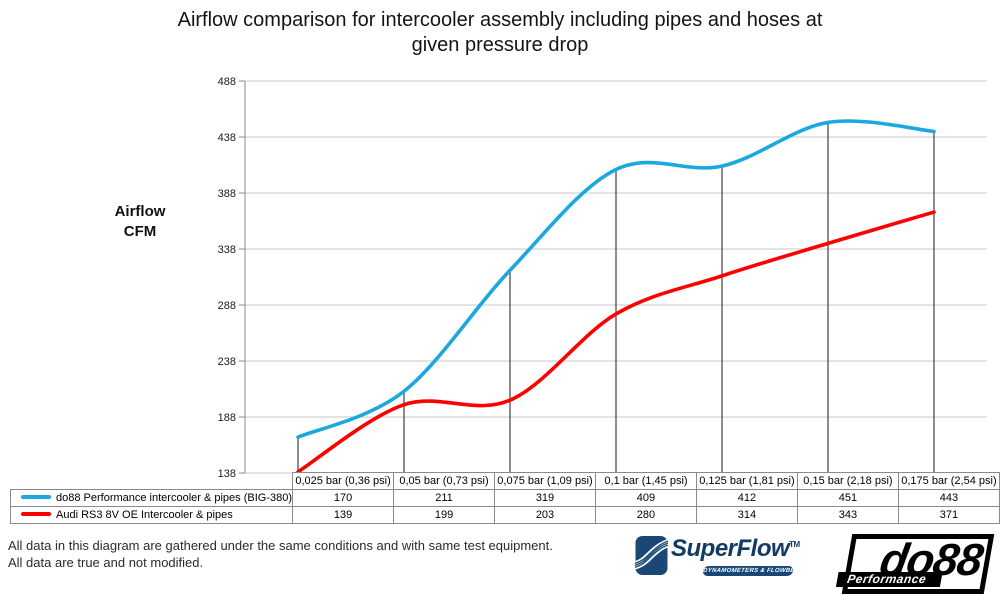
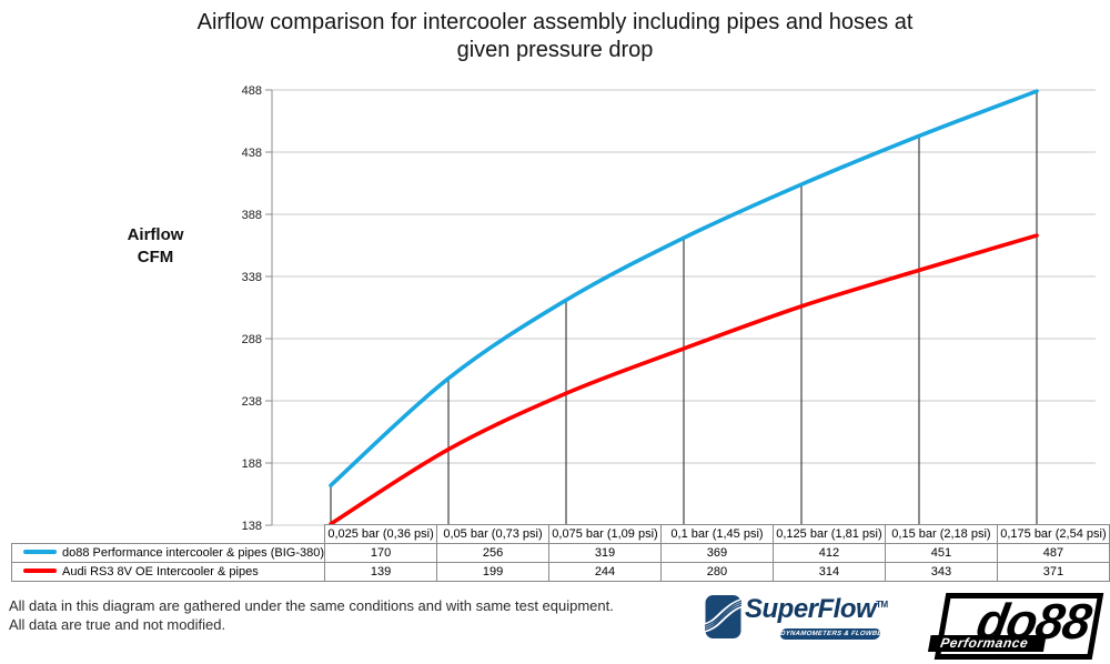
do88 Performance intercooler & pipes (BIG-380)/0,05 bar (0,73 psi): 211 -> 256
Audi RS3 8V OE Intercooler & pipes/0,075 bar (1,09 psi): 203 -> 244
do88 Performance intercooler & pipes (BIG-380)/0,1 bar (1,45 psi): 409 -> 369
do88 Performance intercooler & pipes (BIG-380)/0,175 bar (2,54 psi): 443 -> 487
